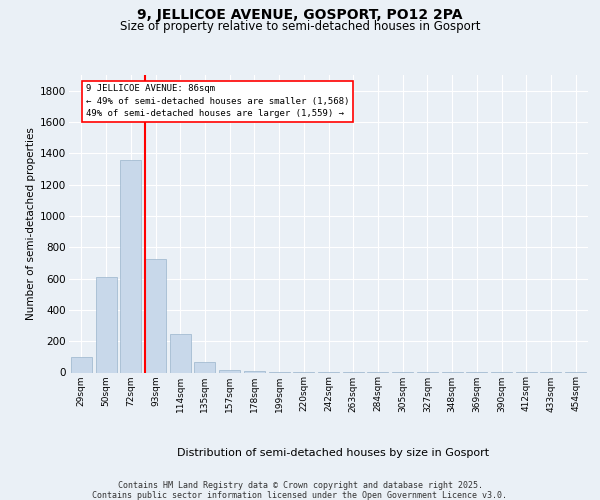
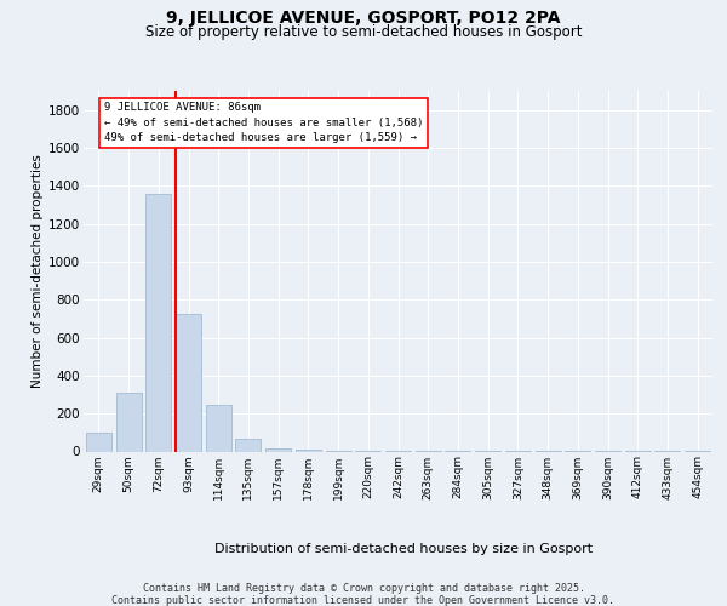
50sqm: 610 -> 310
